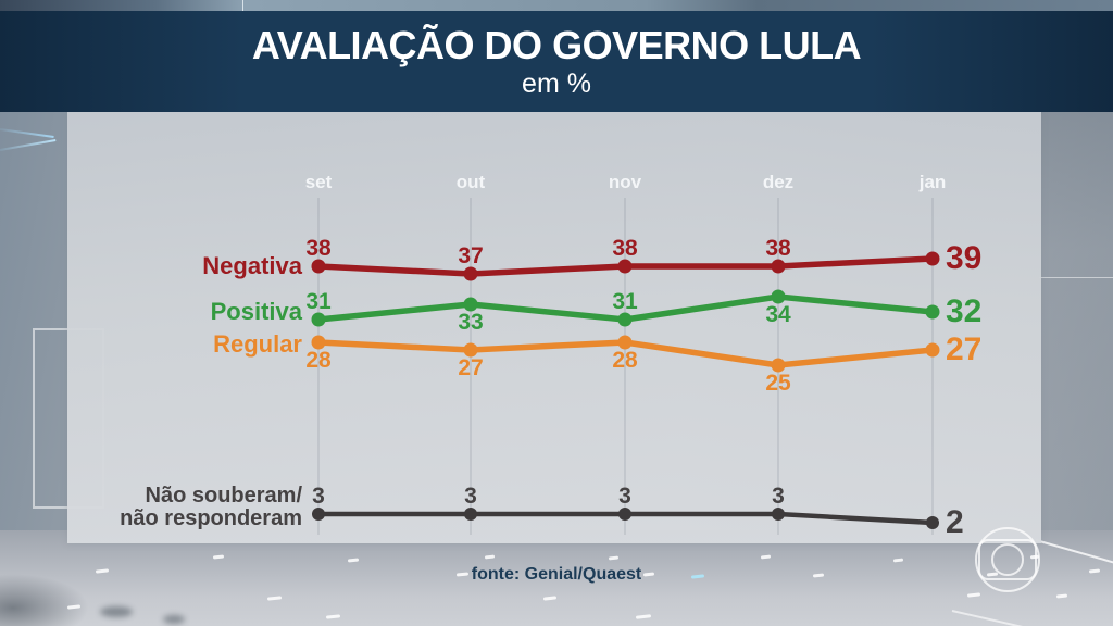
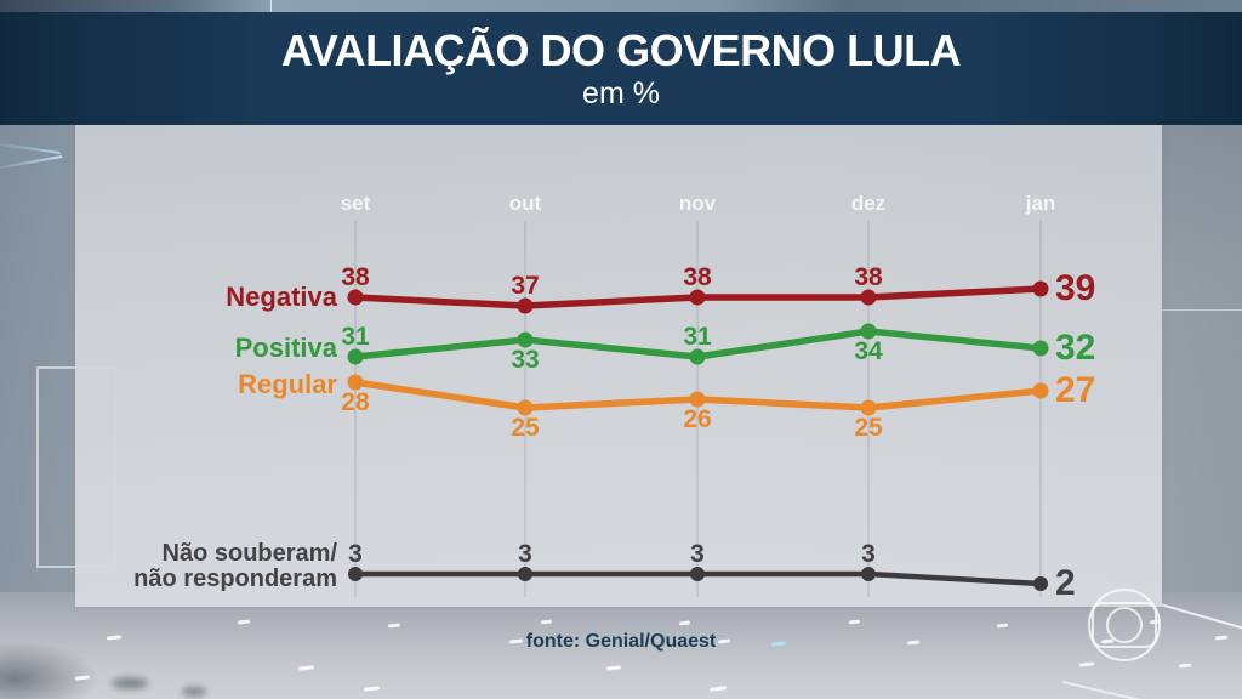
Regular/out: 27 -> 25
Regular/nov: 28 -> 26
